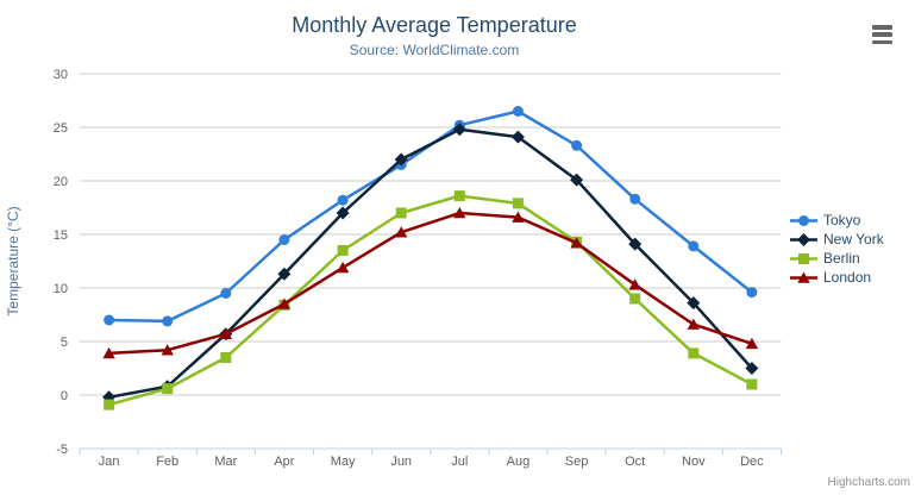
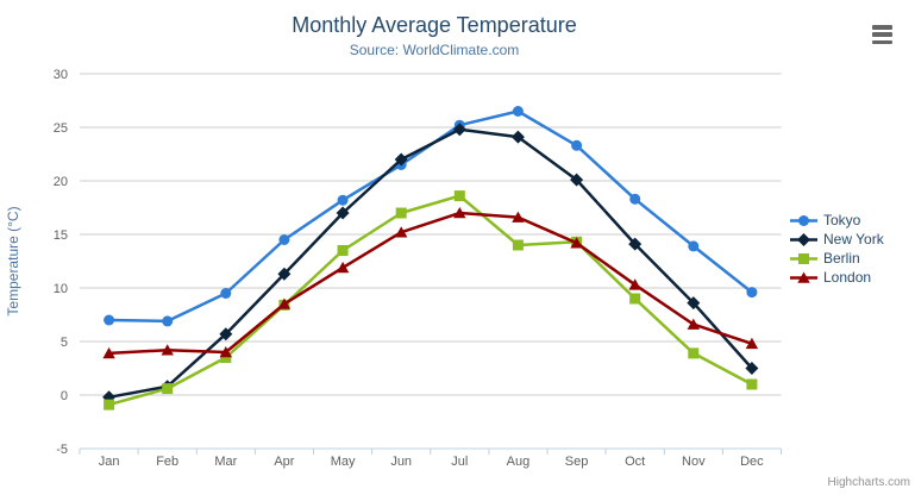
London/Mar: 6 -> 4
Berlin/Aug: 18 -> 14
